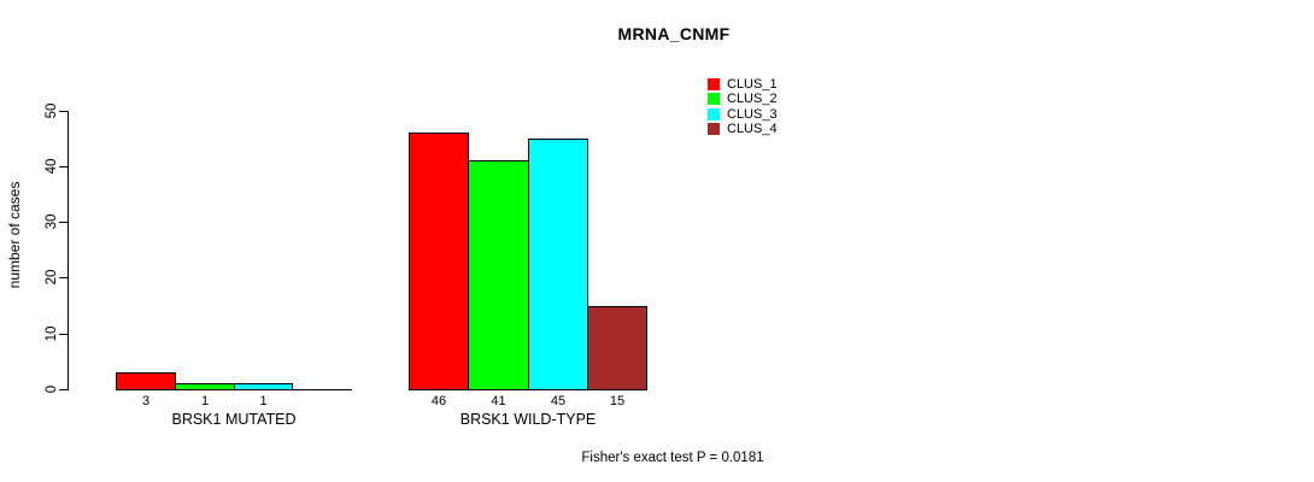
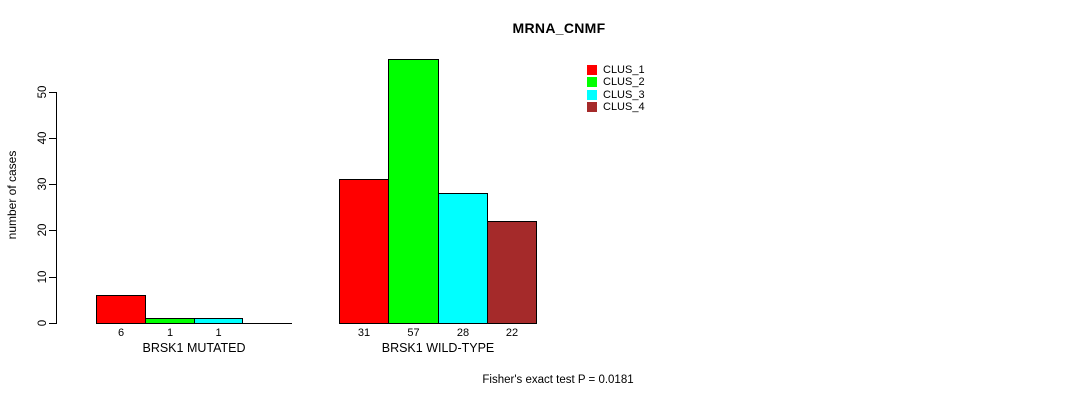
CLUS_1/BRSK1 MUTATED: 3 -> 6
CLUS_1/BRSK1 WILD-TYPE: 46 -> 31
CLUS_2/BRSK1 WILD-TYPE: 41 -> 57
CLUS_3/BRSK1 WILD-TYPE: 45 -> 28
CLUS_4/BRSK1 WILD-TYPE: 15 -> 22
